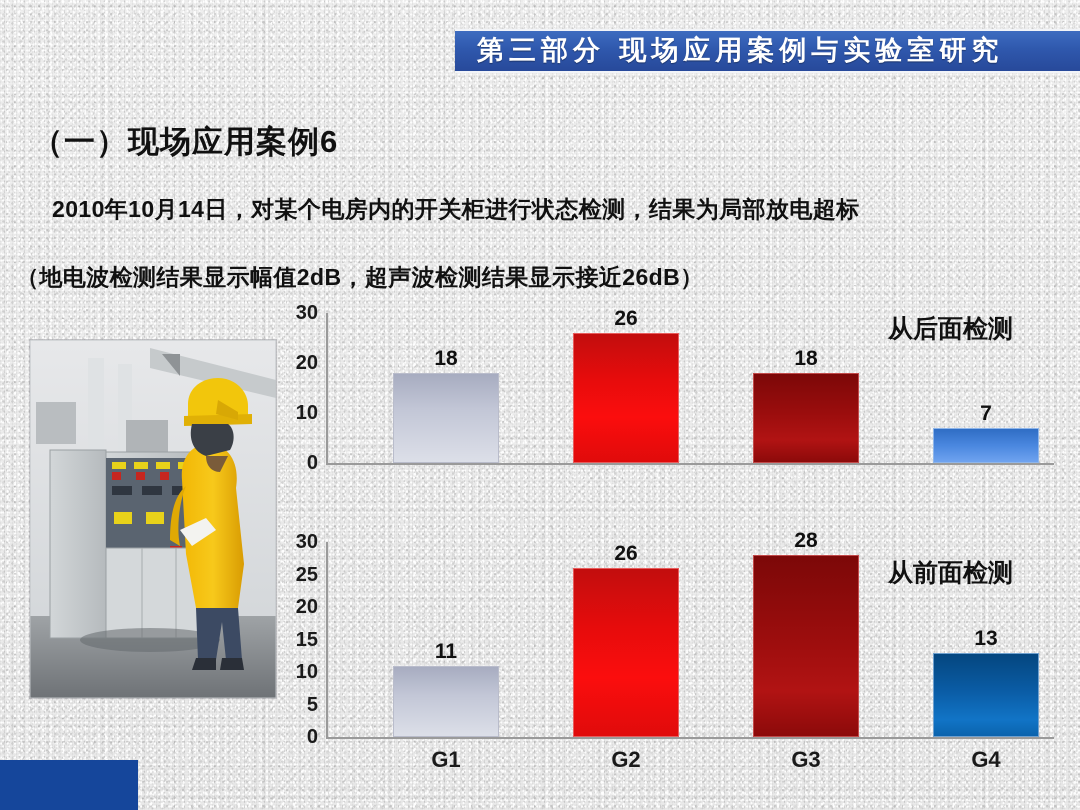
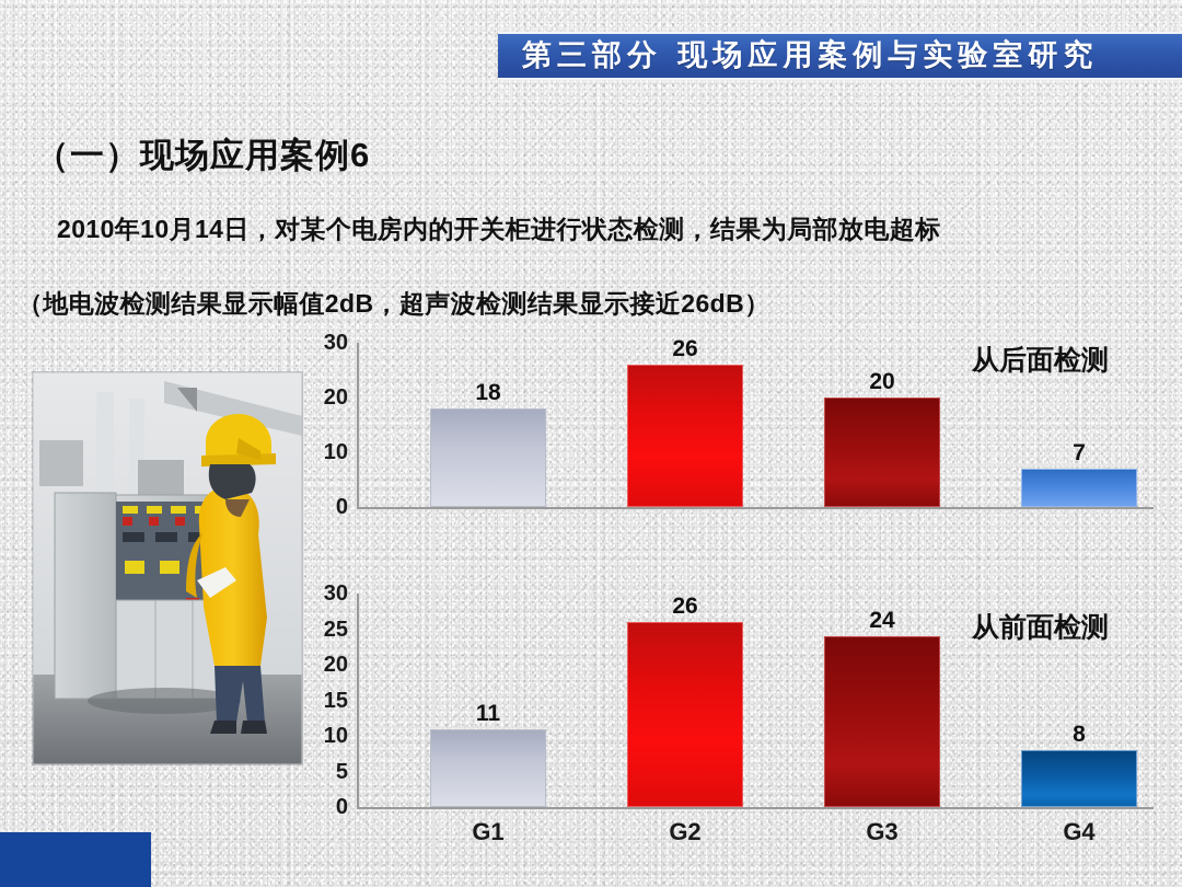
从后面检测/G3: 18 -> 20
从前面检测/G3: 28 -> 24
从前面检测/G4: 13 -> 8
